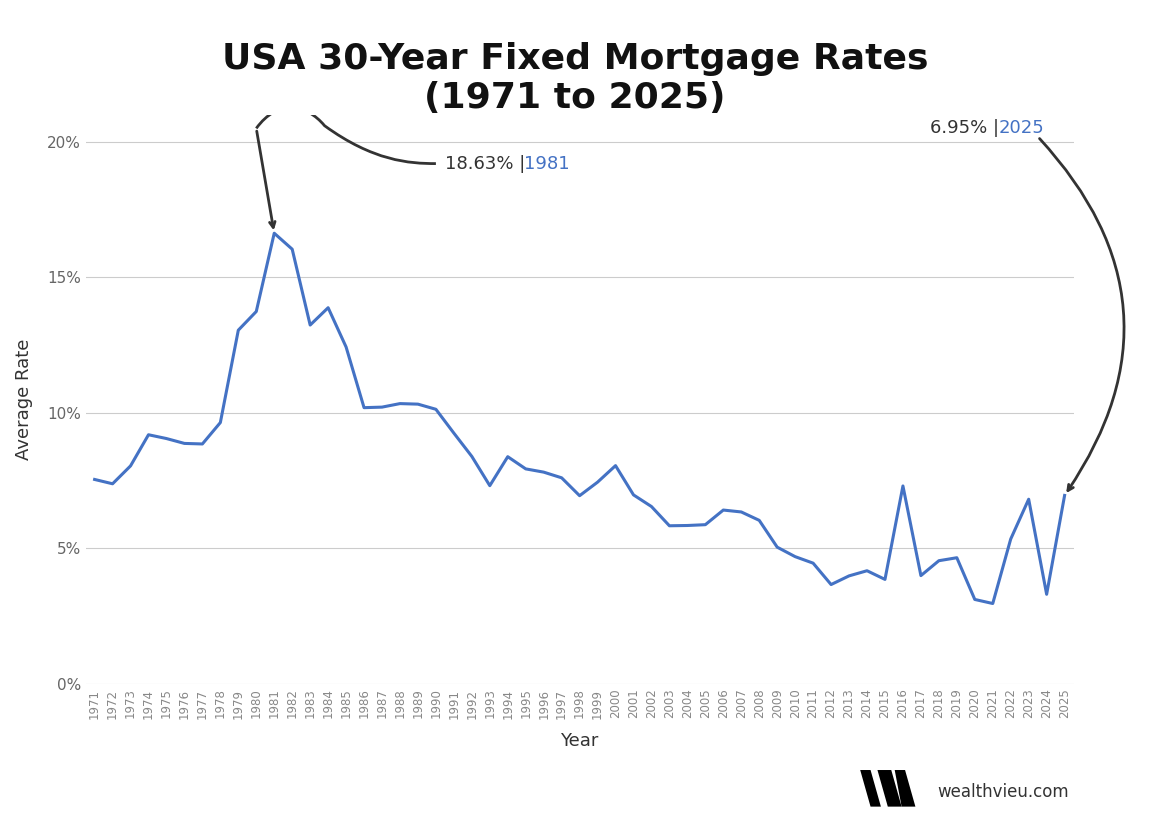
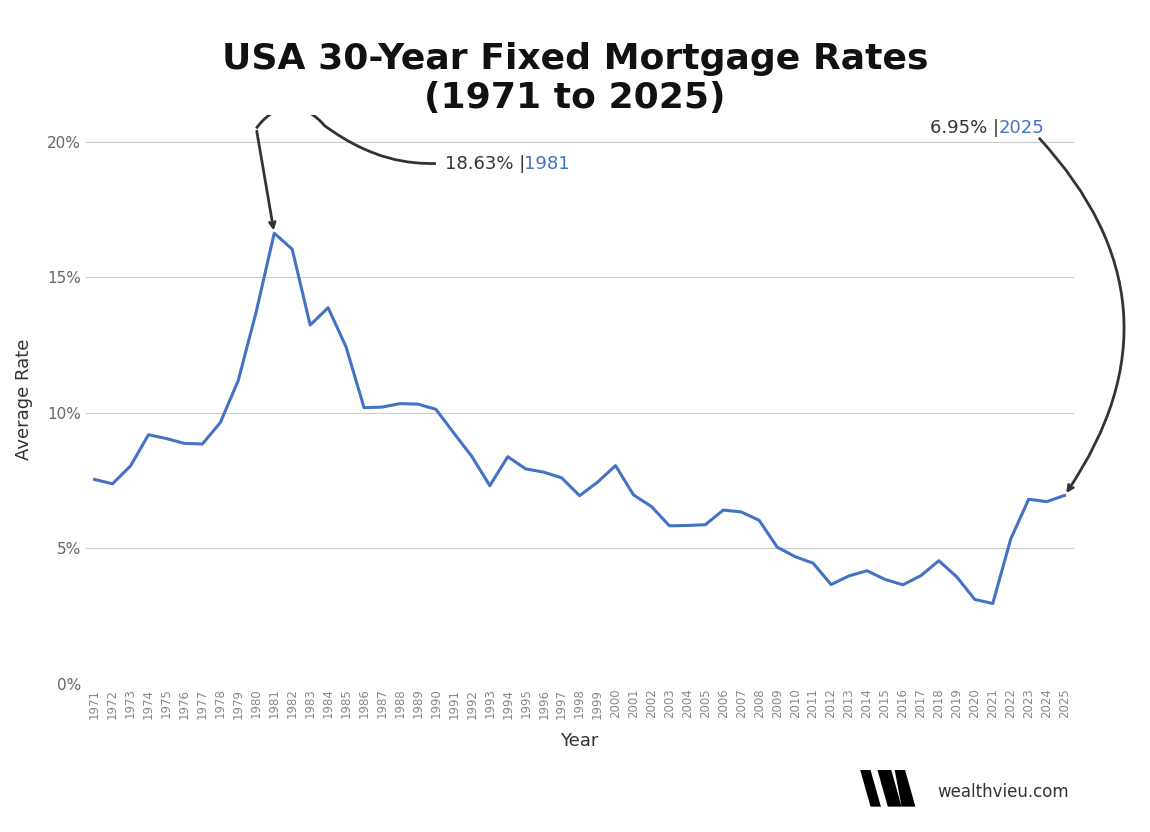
1979: 13.05% -> 11.20%
2016: 7.30% -> 3.65%
2019: 4.65% -> 3.94%
2024: 3.30% -> 6.72%
